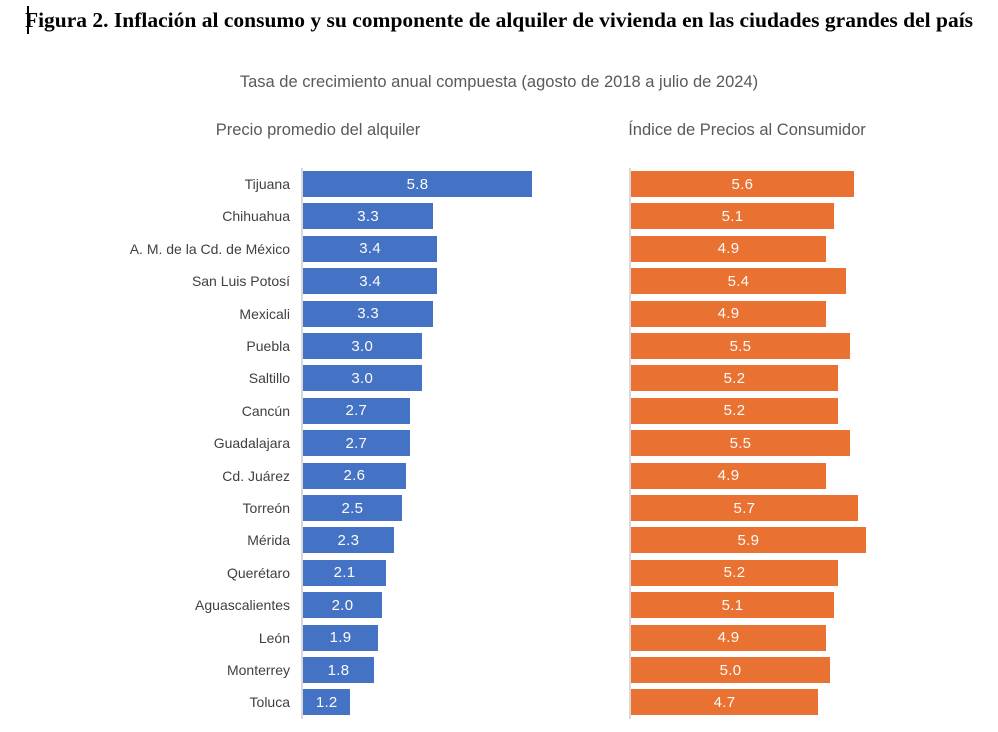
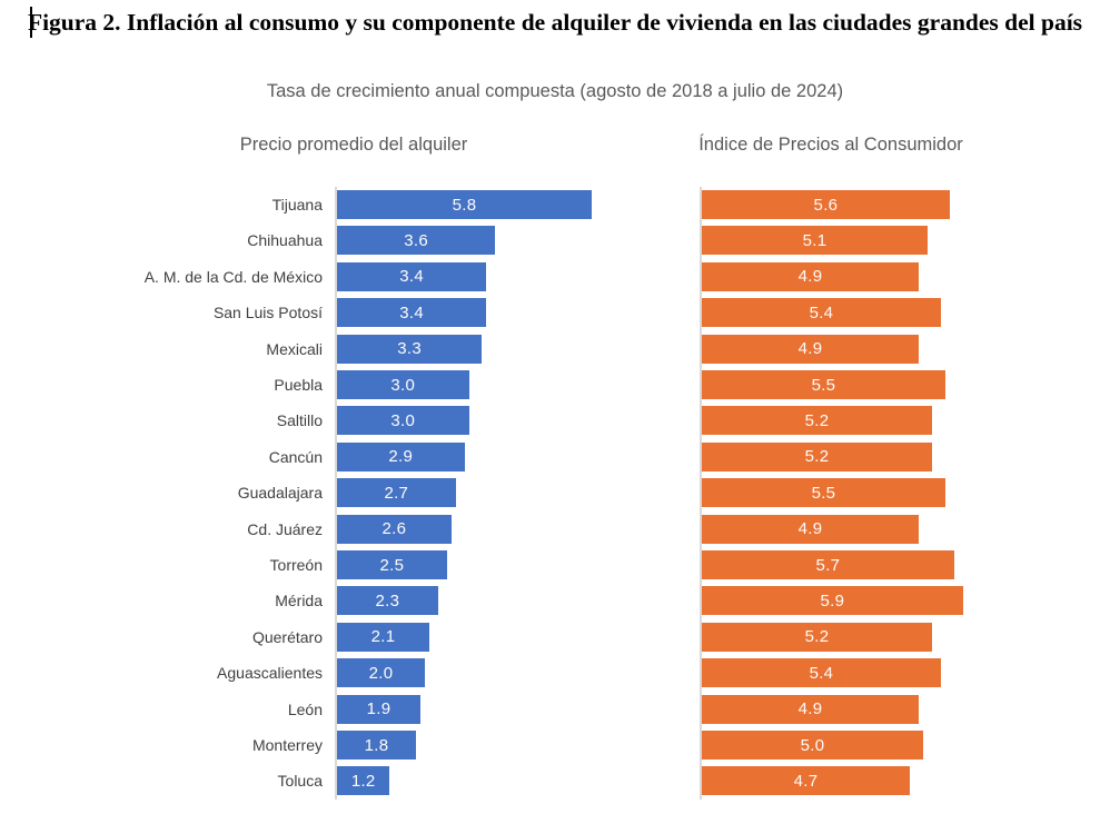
Precio promedio del alquiler/Chihuahua: 3.3 -> 3.6
Precio promedio del alquiler/Cancún: 2.7 -> 2.9
Índice de Precios al Consumidor/Aguascalientes: 5.1 -> 5.4
